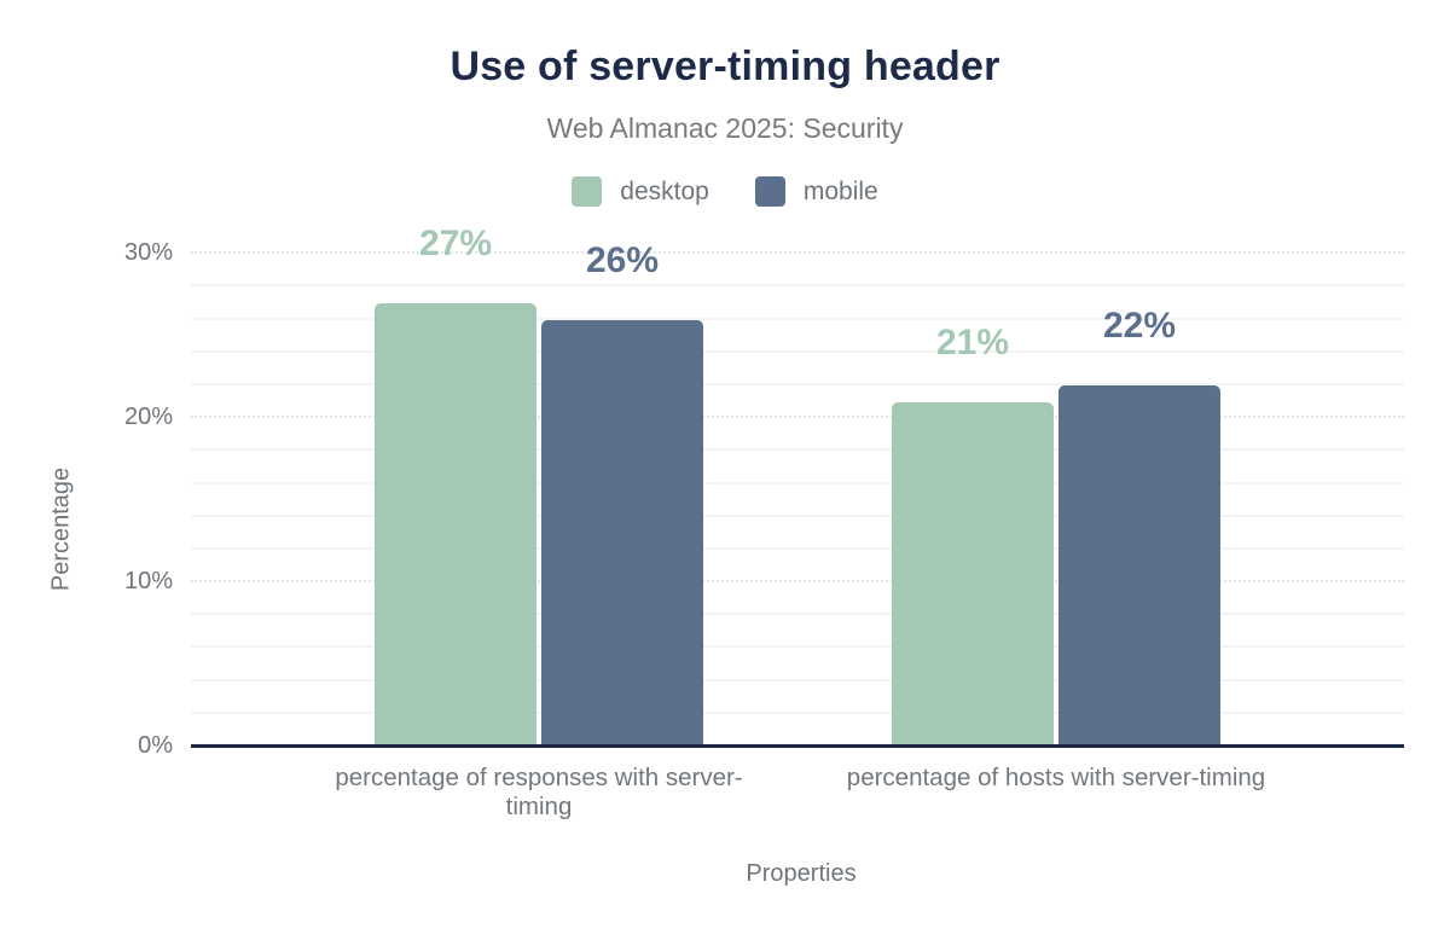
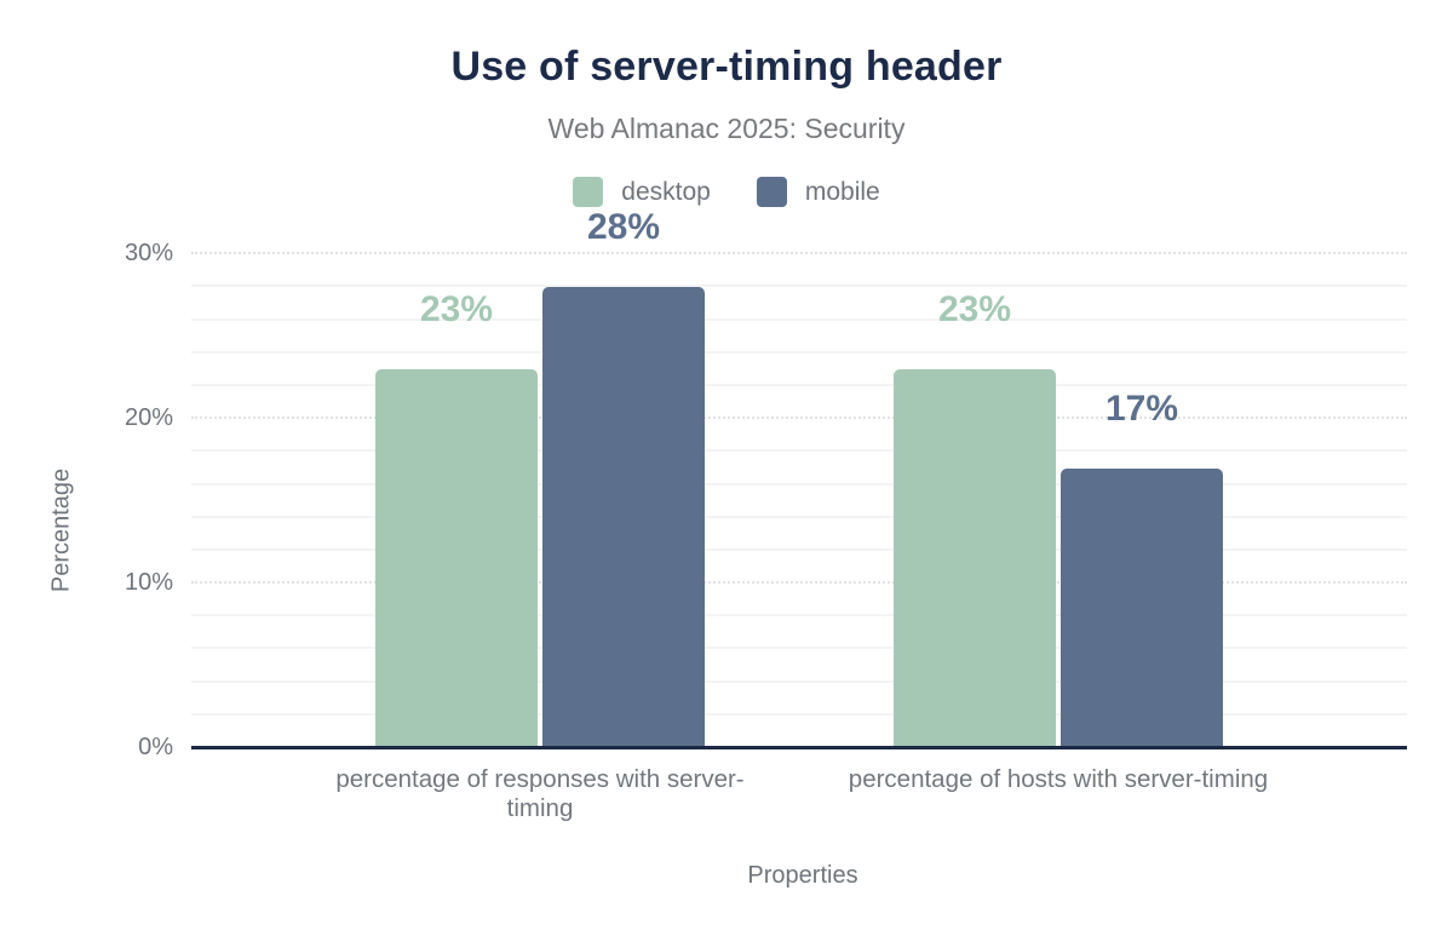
desktop/percentage of responses with server-timing: 27% -> 23%
mobile/percentage of responses with server-timing: 26% -> 28%
desktop/percentage of hosts with server-timing: 21% -> 23%
mobile/percentage of hosts with server-timing: 22% -> 17%
